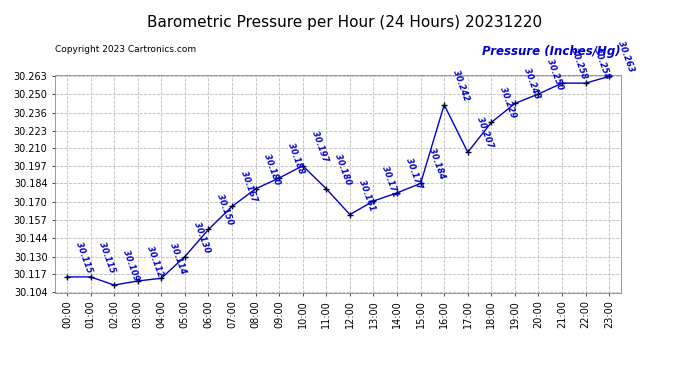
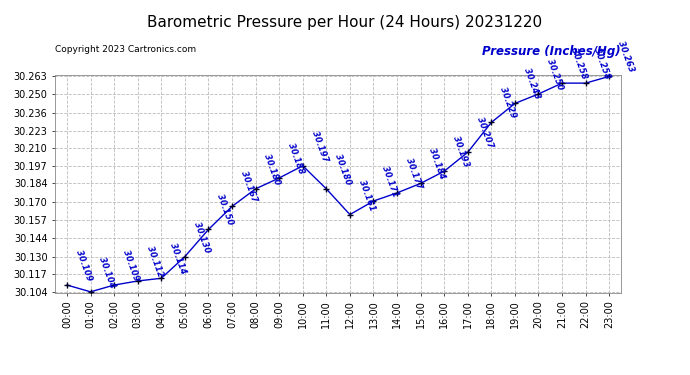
00:00: 30.115 -> 30.109
01:00: 30.115 -> 30.104
16:00: 30.242 -> 30.193
